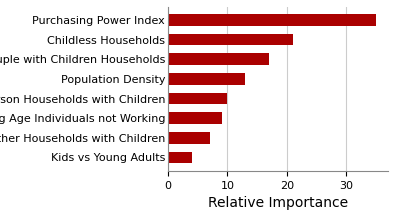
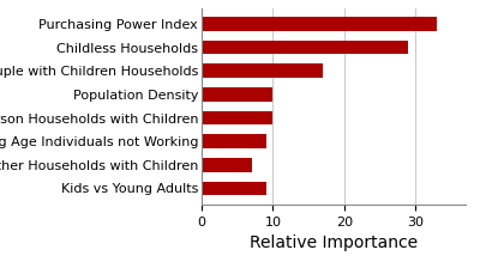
Purchasing Power Index: 35 -> 33
Childless Households: 21 -> 29
Population Density: 13 -> 10
Kids vs Young Adults: 4 -> 9
